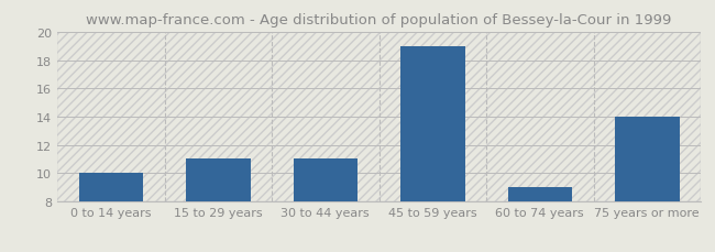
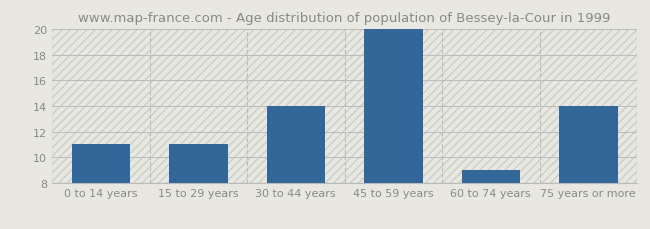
0 to 14 years: 10 -> 11
30 to 44 years: 11 -> 14
45 to 59 years: 19 -> 20
